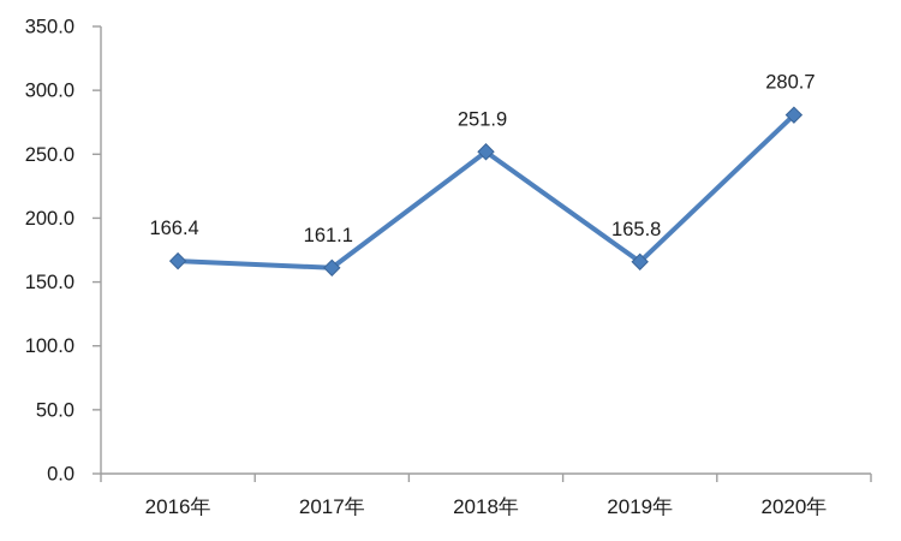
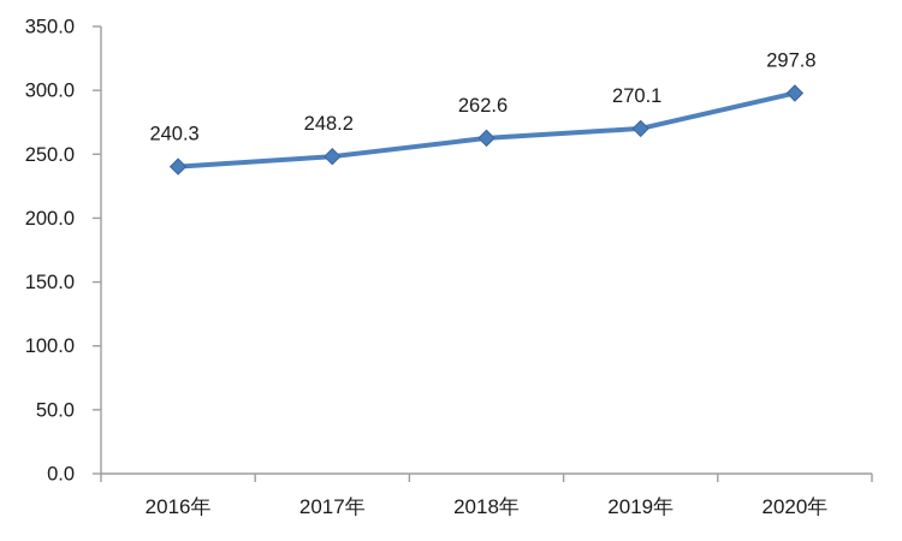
2016年: 166.4 -> 240.3
2017年: 161.1 -> 248.2
2018年: 251.9 -> 262.6
2019年: 165.8 -> 270.1
2020年: 280.7 -> 297.8
